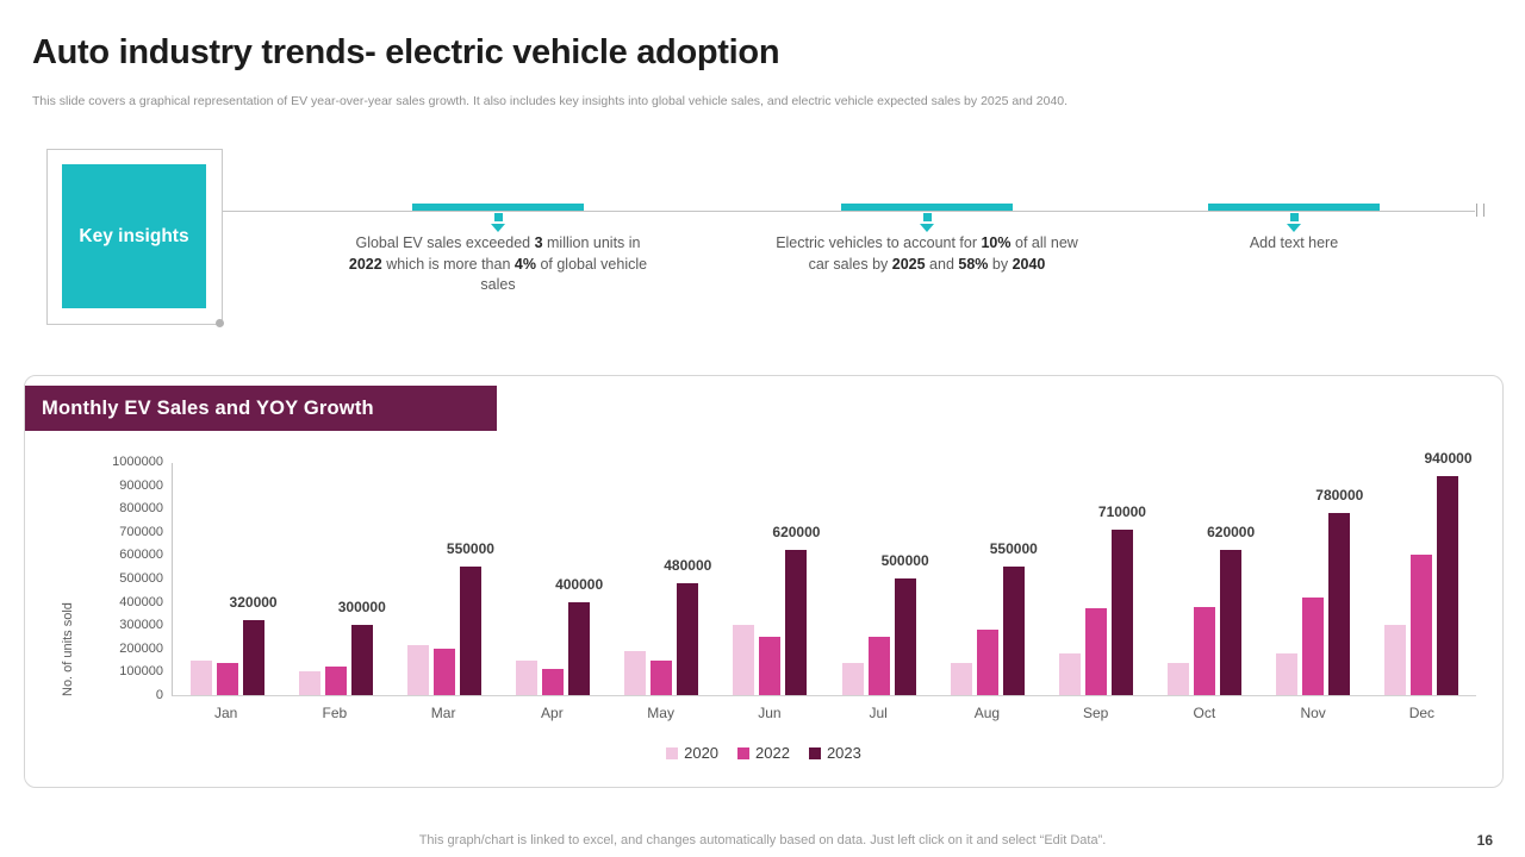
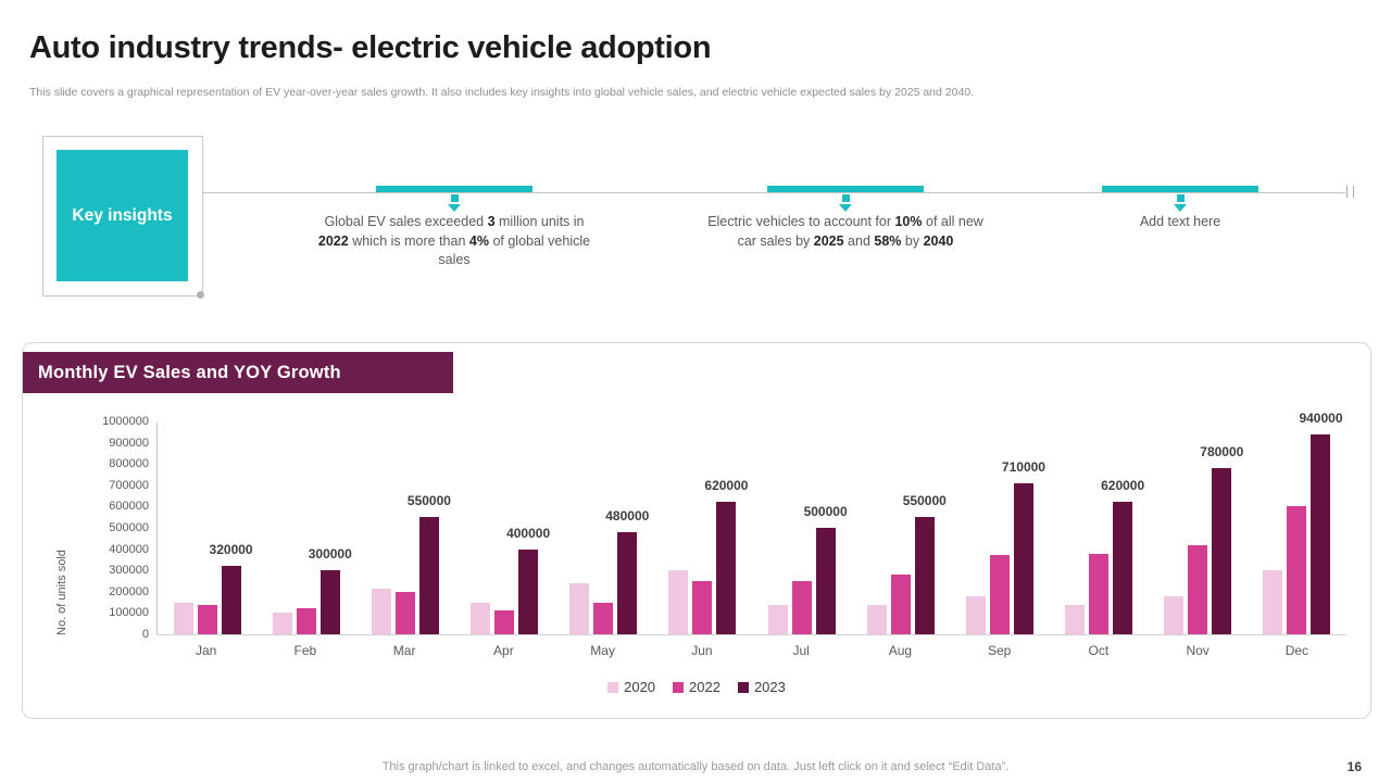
2020/May: 190000 -> 240000
